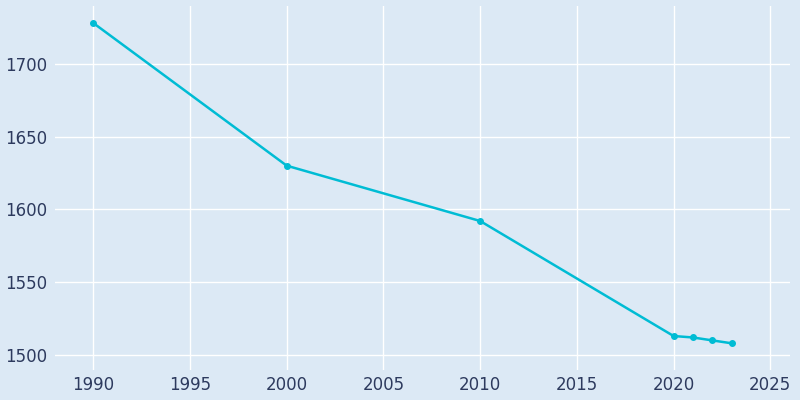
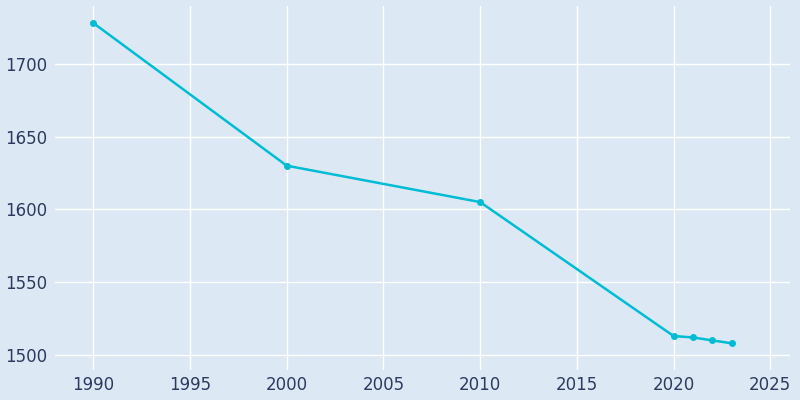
2010: 1592 -> 1605
